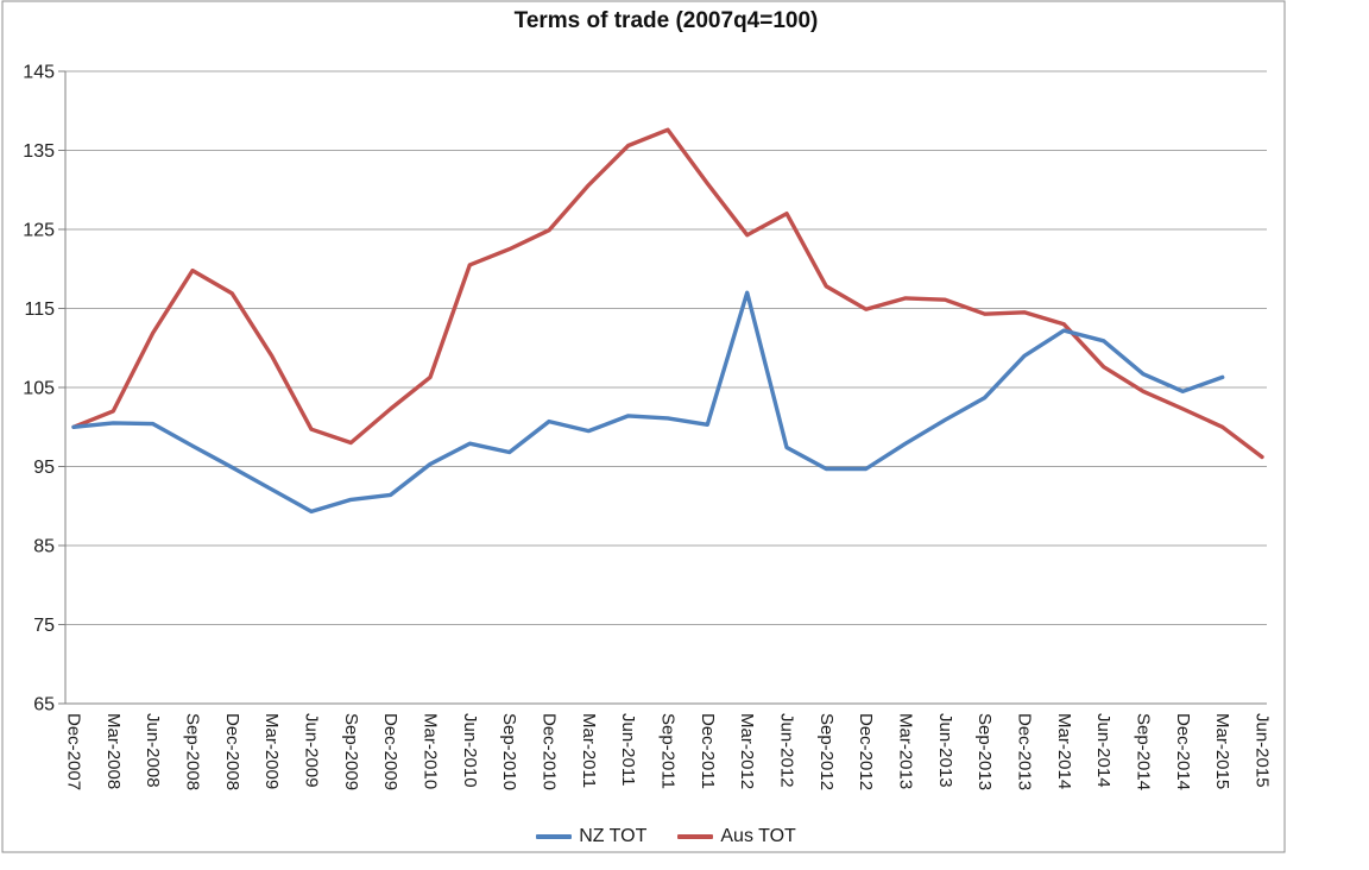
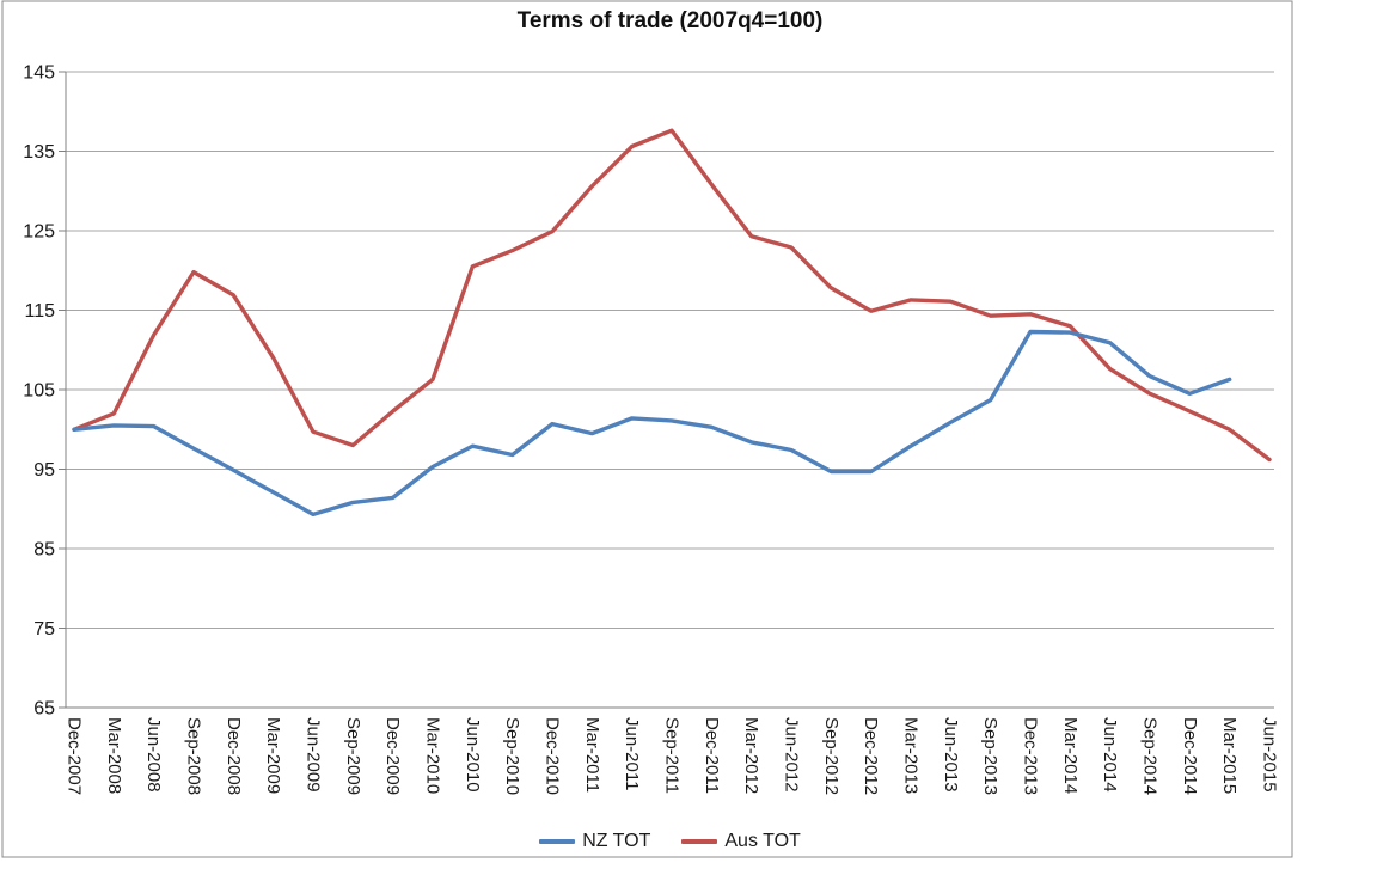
NZ TOT/Mar-2012: 117 -> 98
Aus TOT/Jun-2012: 127 -> 123
NZ TOT/Dec-2013: 109 -> 112
